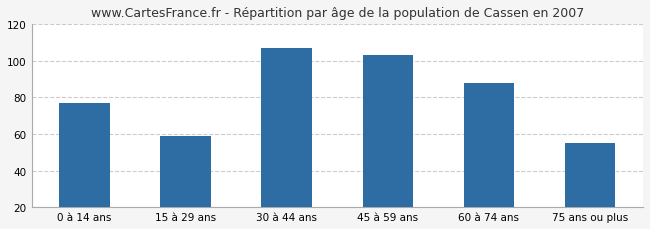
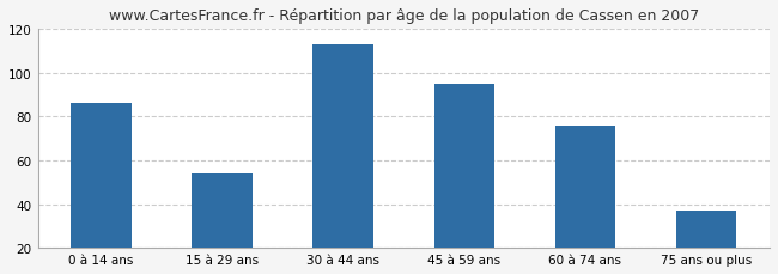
0 à 14 ans: 77 -> 86
15 à 29 ans: 59 -> 54
30 à 44 ans: 107 -> 113
45 à 59 ans: 103 -> 95
60 à 74 ans: 88 -> 76
75 ans ou plus: 55 -> 37
